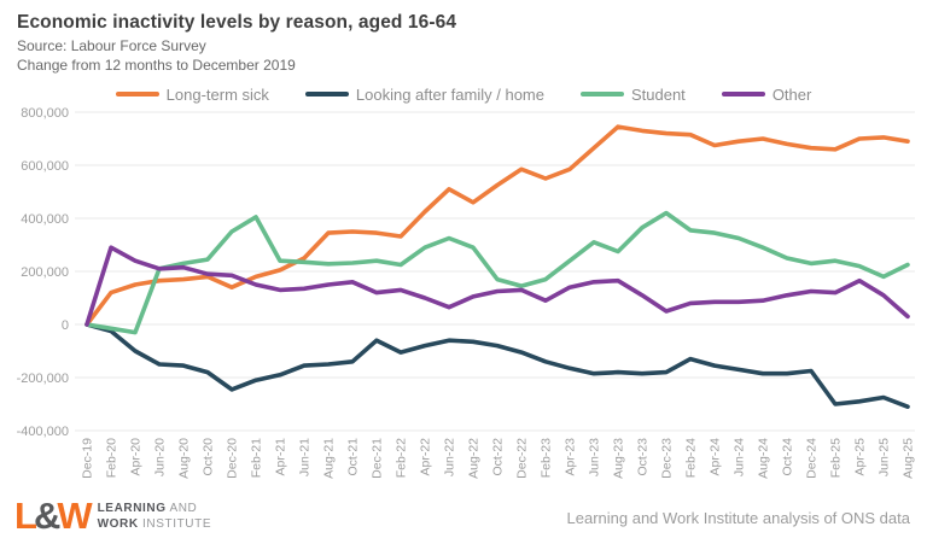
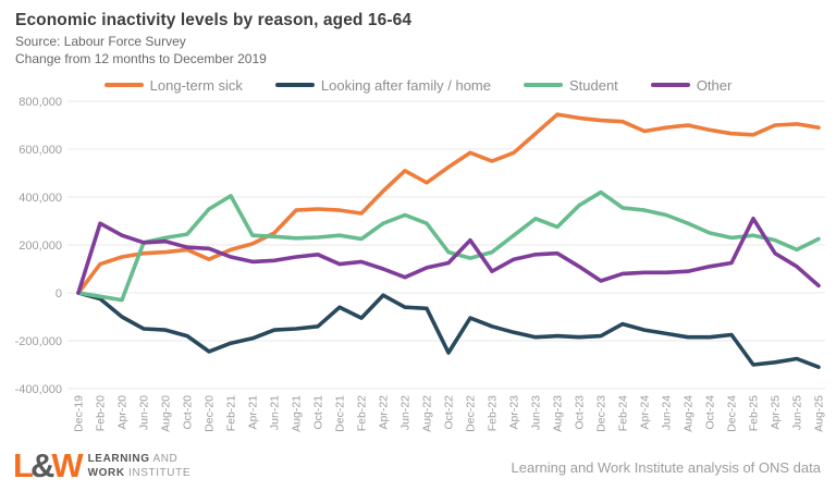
Looking after family / home/Apr-22: -80000 -> -10000
Looking after family / home/Oct-22: -80000 -> -250000
Other/Dec-22: 130000 -> 220000
Other/Feb-25: 120000 -> 310000
